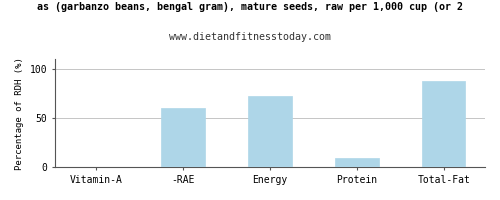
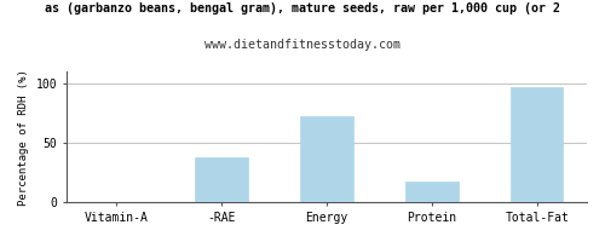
-RAE: 60 -> 38
Protein: 10 -> 18
Total-Fat: 88 -> 97
